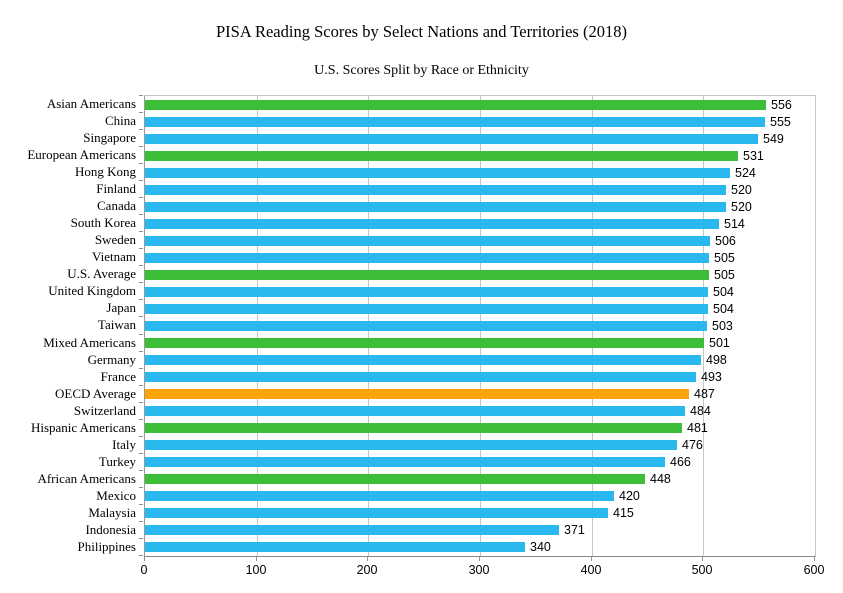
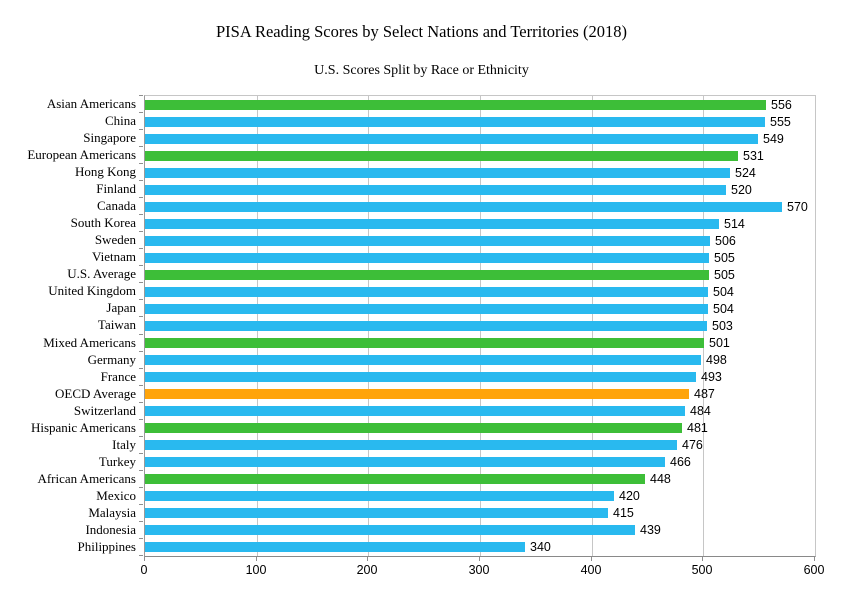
Canada: 520 -> 570
Indonesia: 371 -> 439
